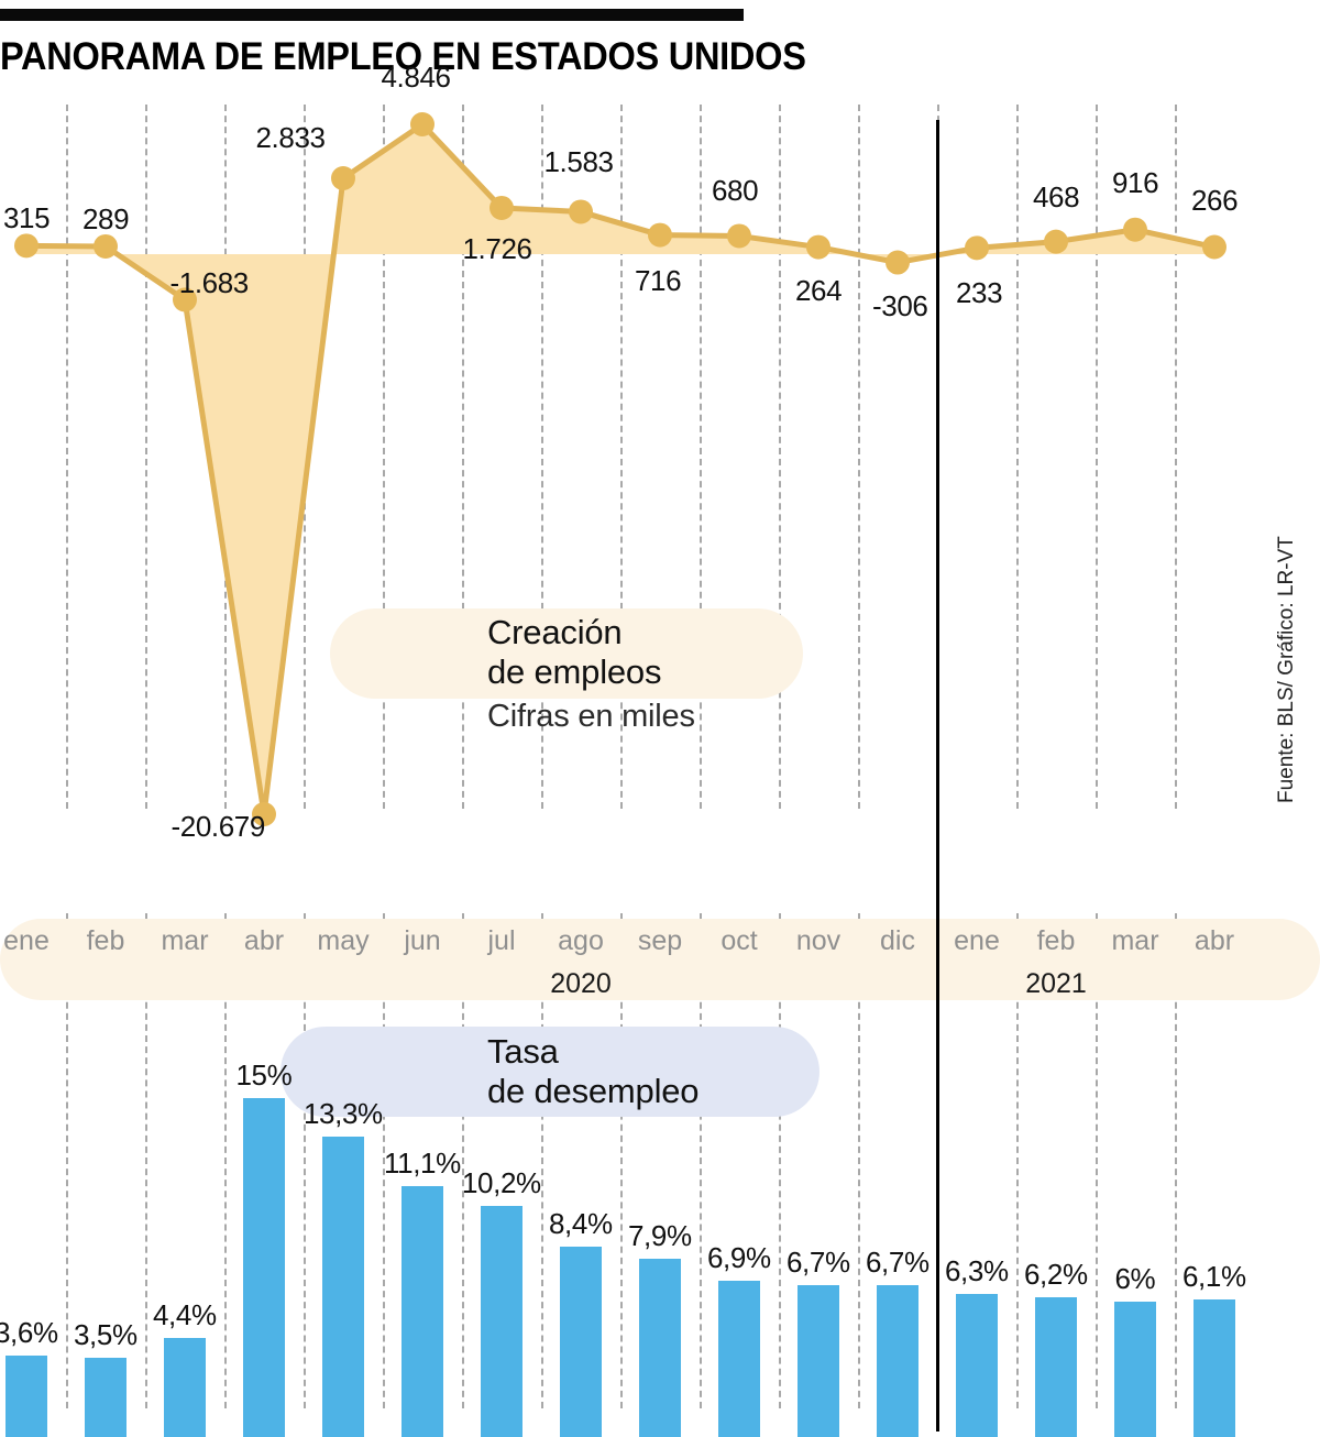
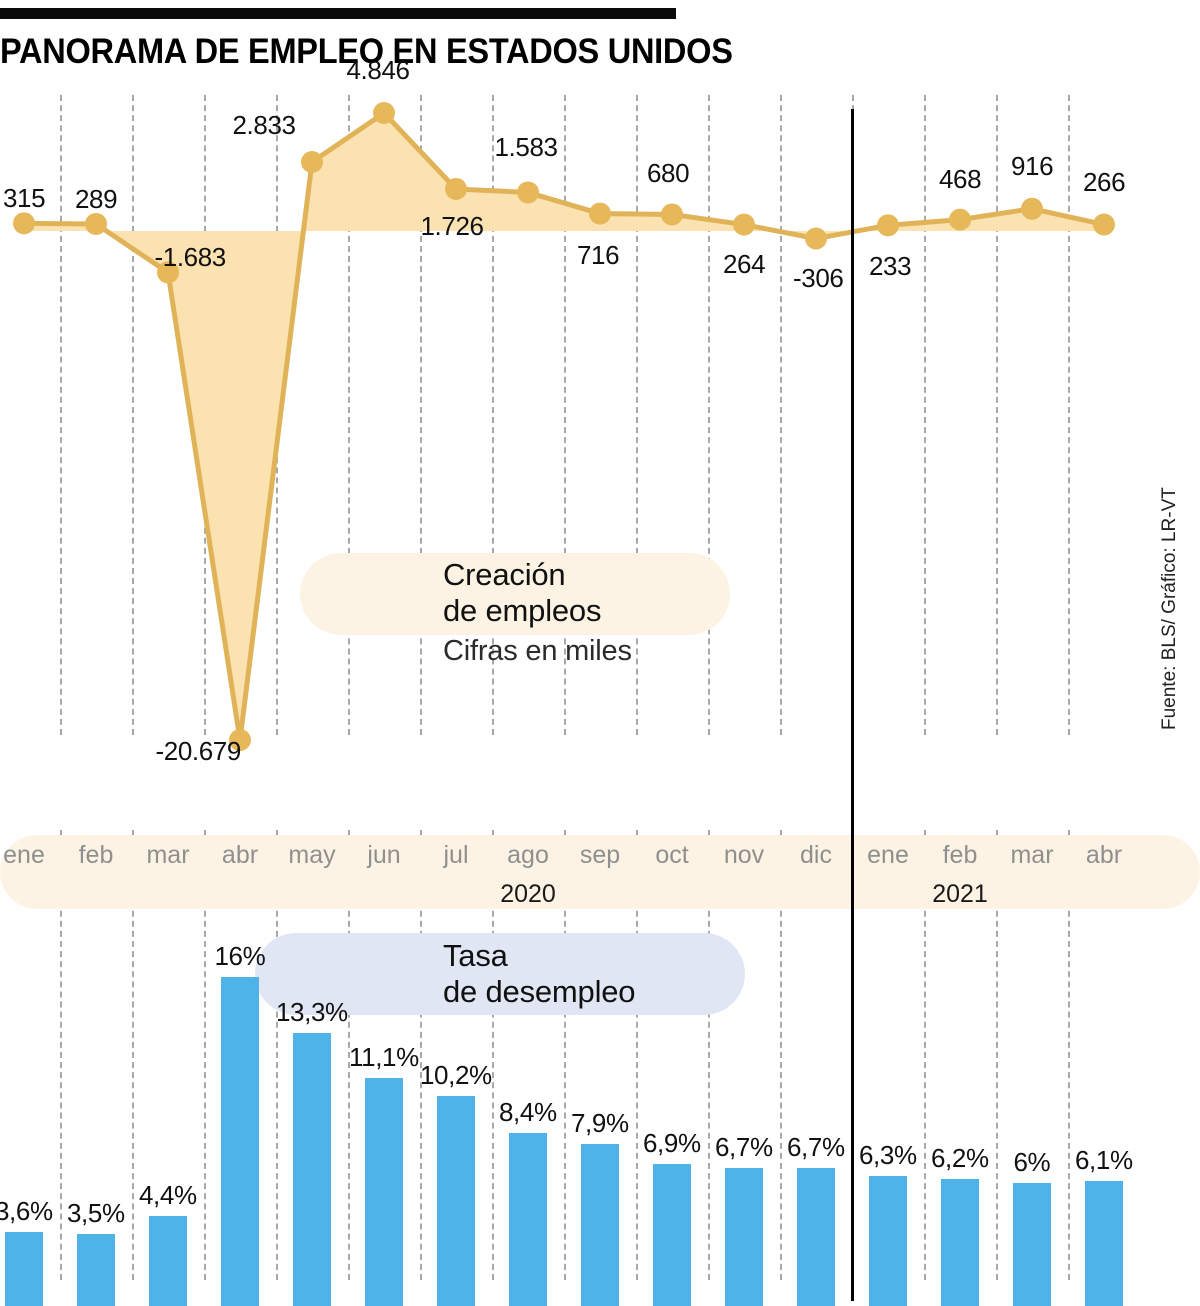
Tasa de desempleo/abr 2020: 15% -> 16%
